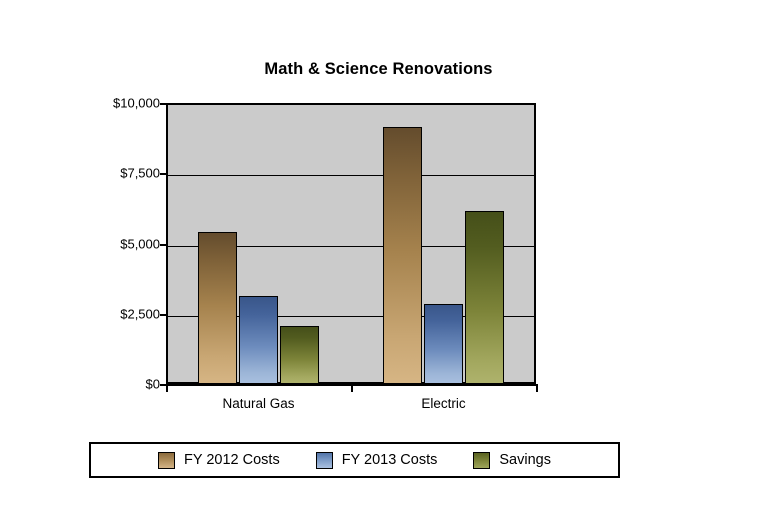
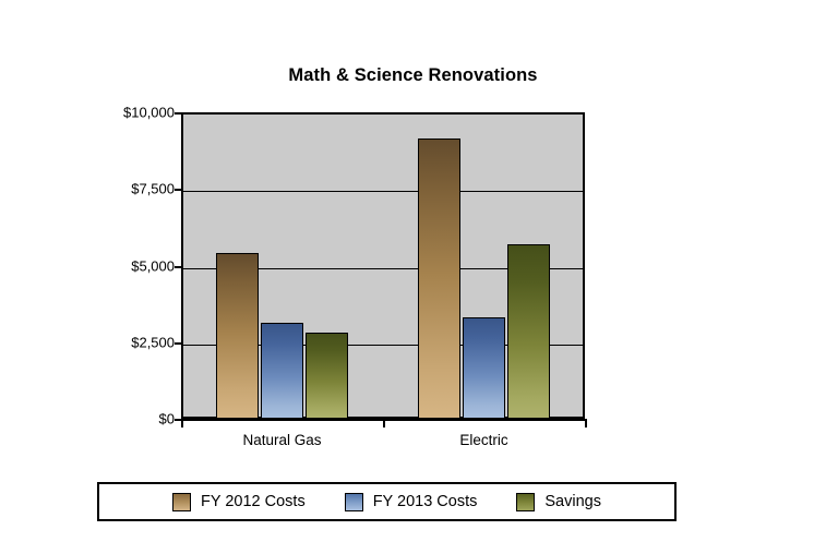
Savings/Natural Gas: $2100 -> $2800
FY 2013 Costs/Electric: $2800 -> $3300
Savings/Electric: $6200 -> $5700
